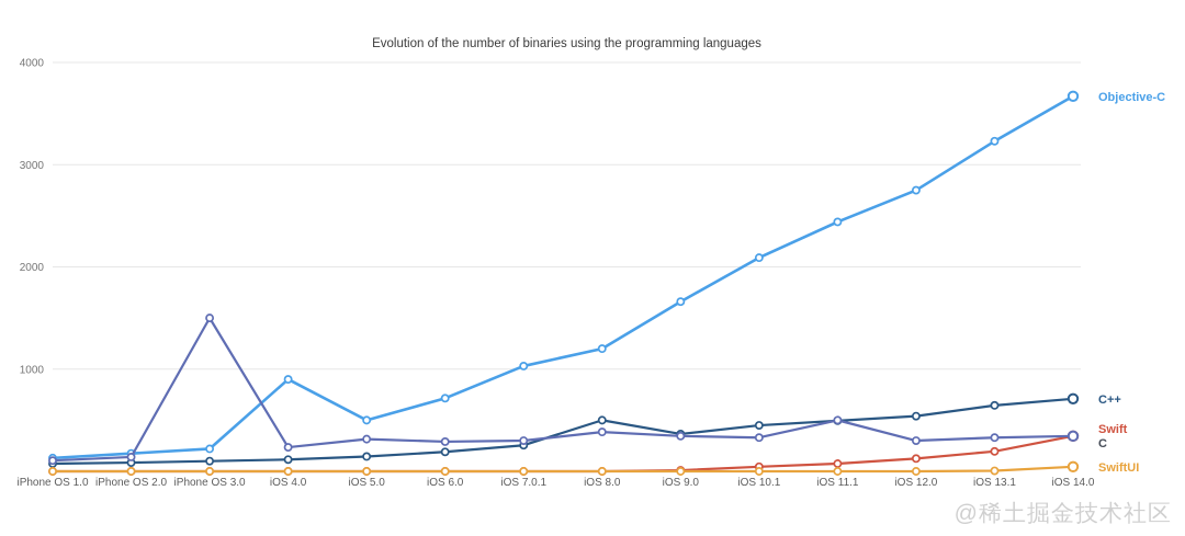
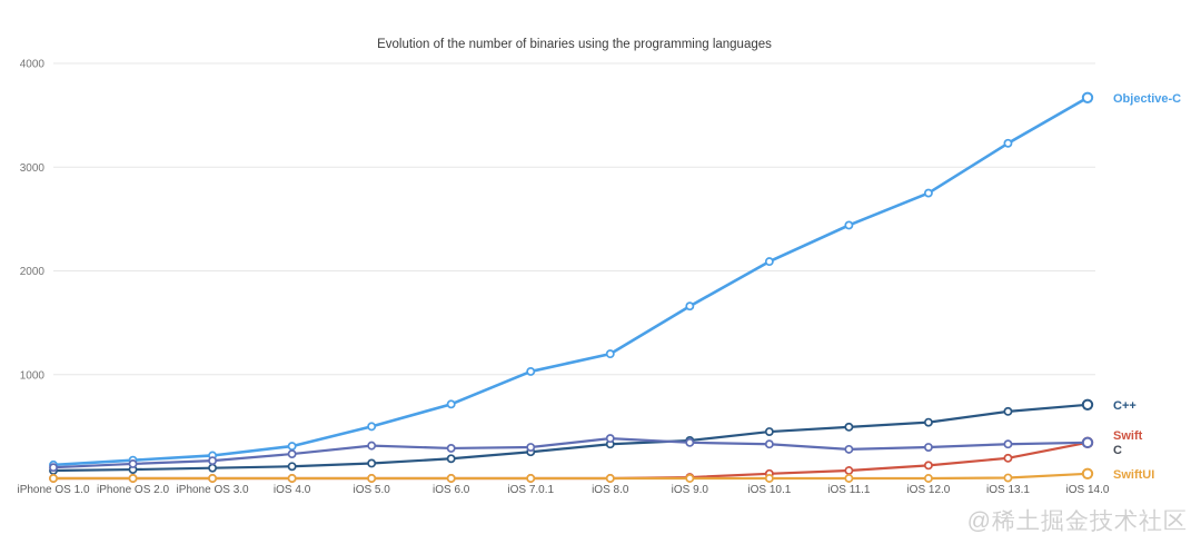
C/iPhone OS 3.0: 1500 -> 200
Objective-C/iOS 4.0: 900 -> 300
C++/iOS 8.0: 500 -> 300
C/iOS 11.1: 500 -> 300
